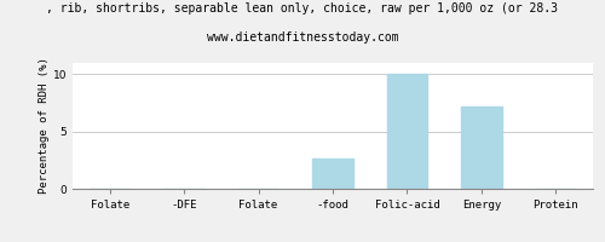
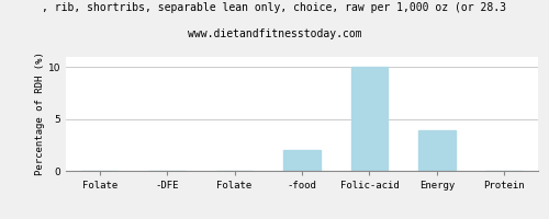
-food: 2.6 -> 2.0
Energy: 7.2 -> 3.9
